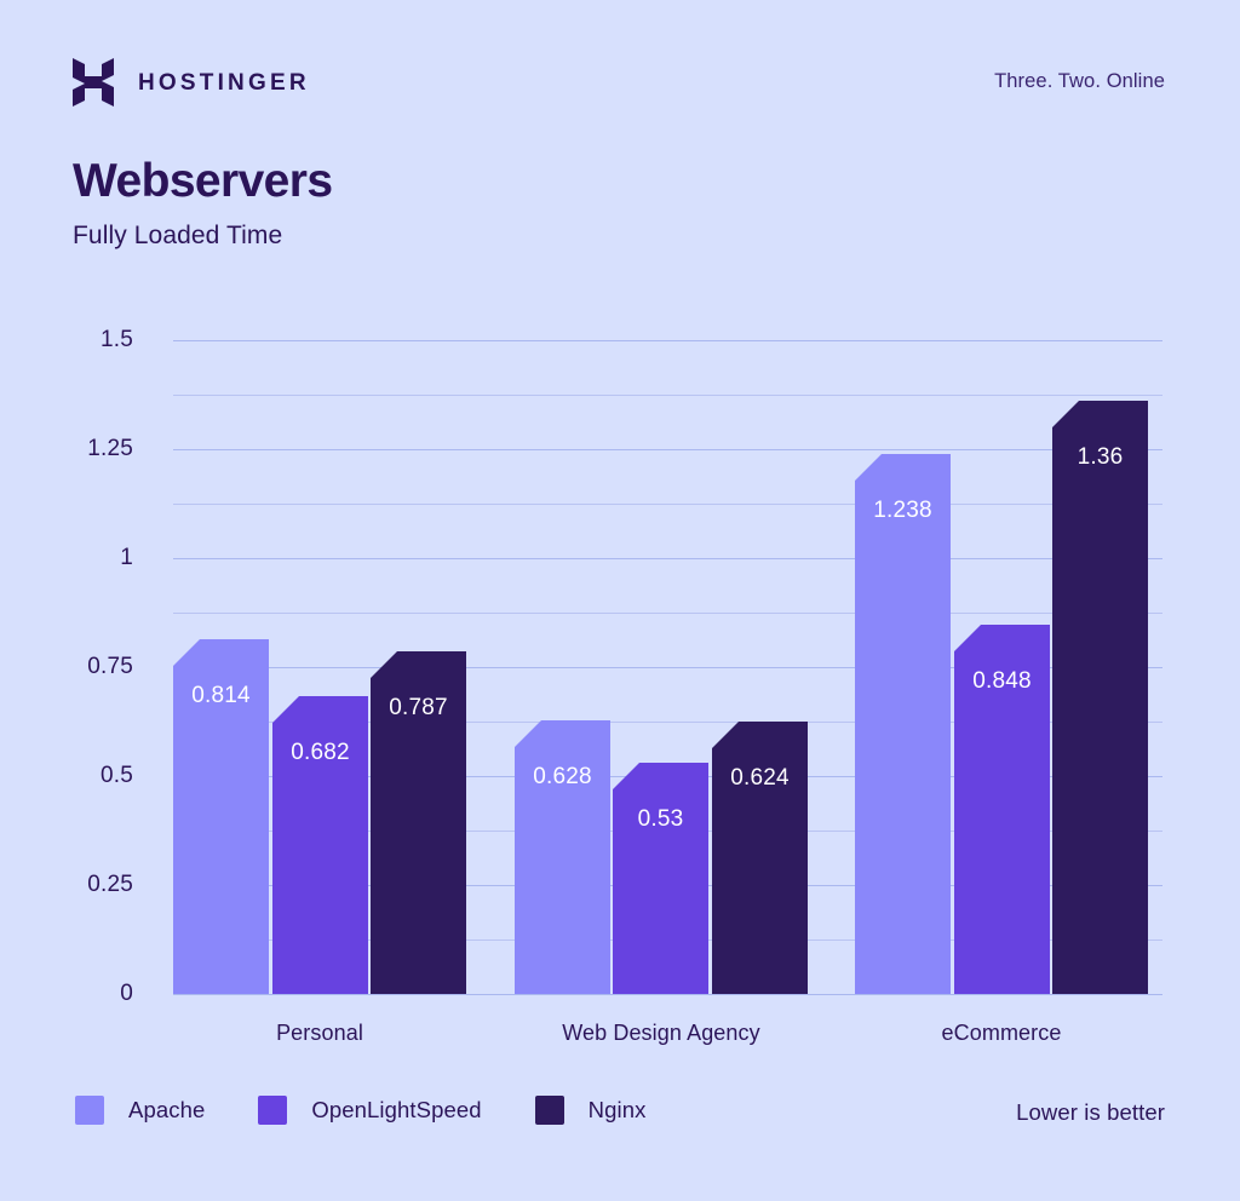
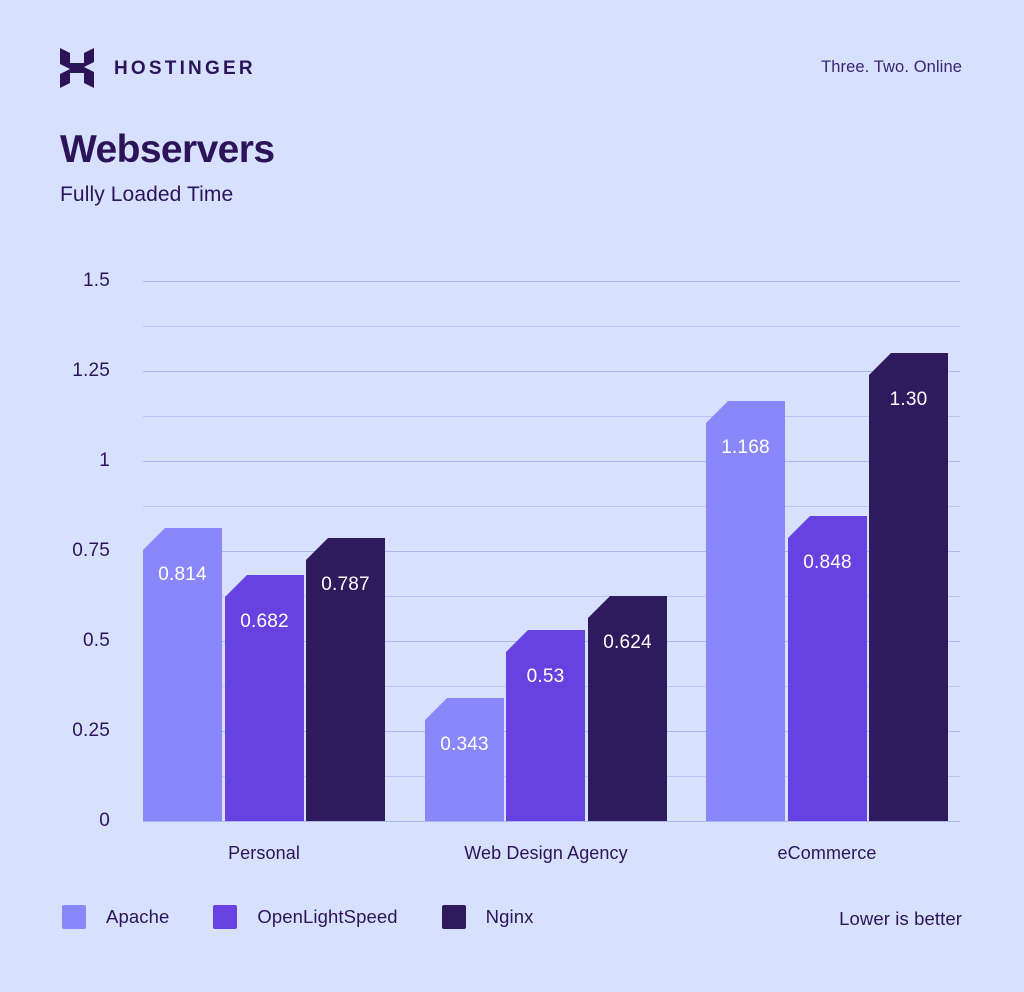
Apache/Web Design Agency: 0.628 -> 0.343
Apache/eCommerce: 1.238 -> 1.168
Nginx/eCommerce: 1.36 -> 1.30
